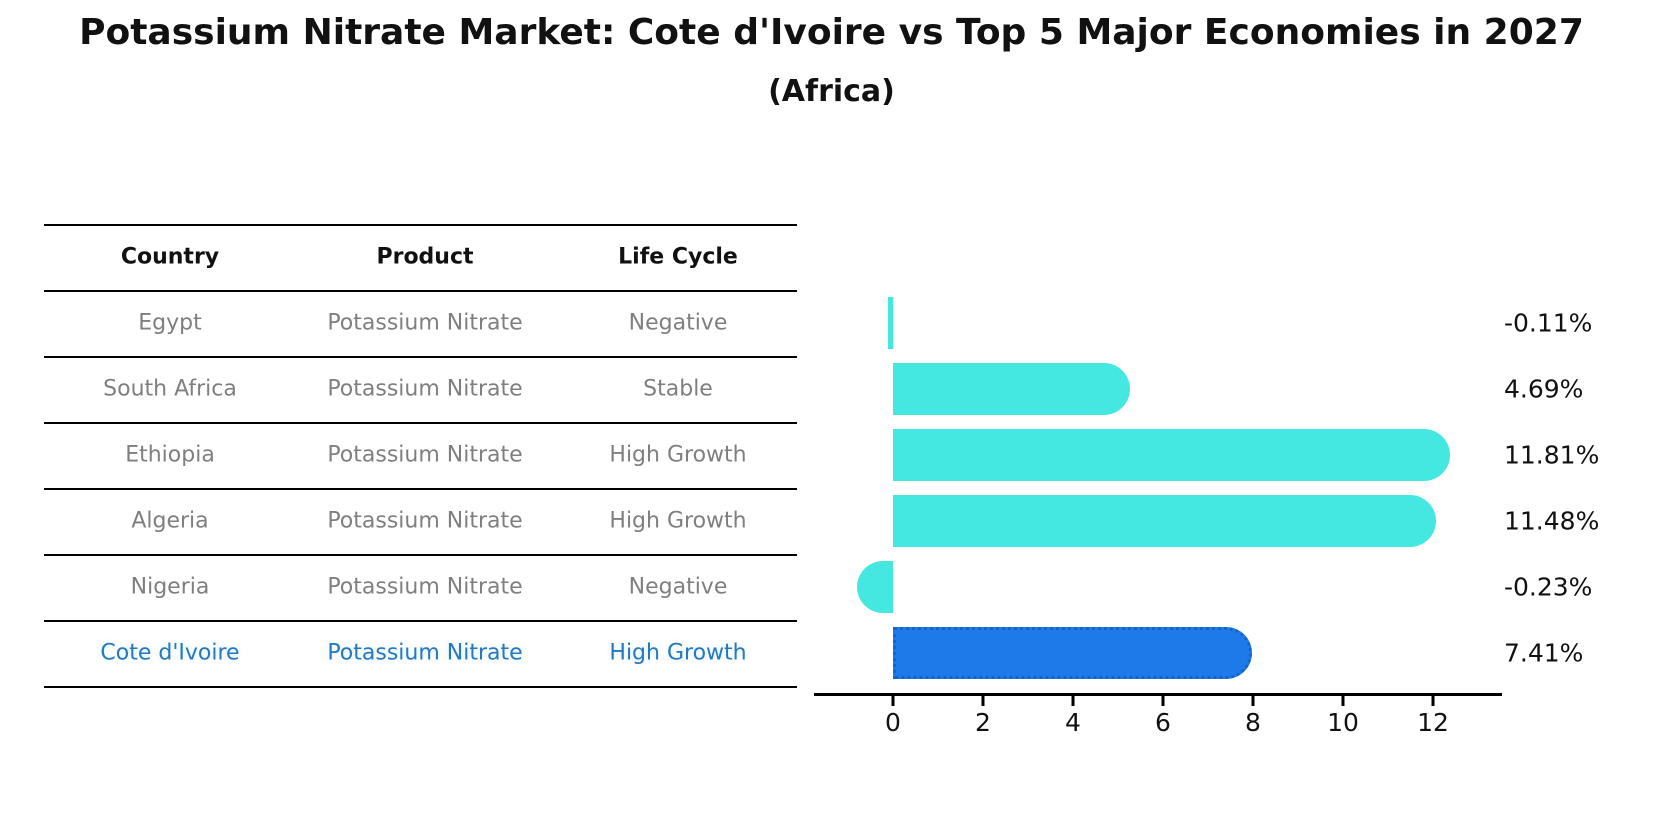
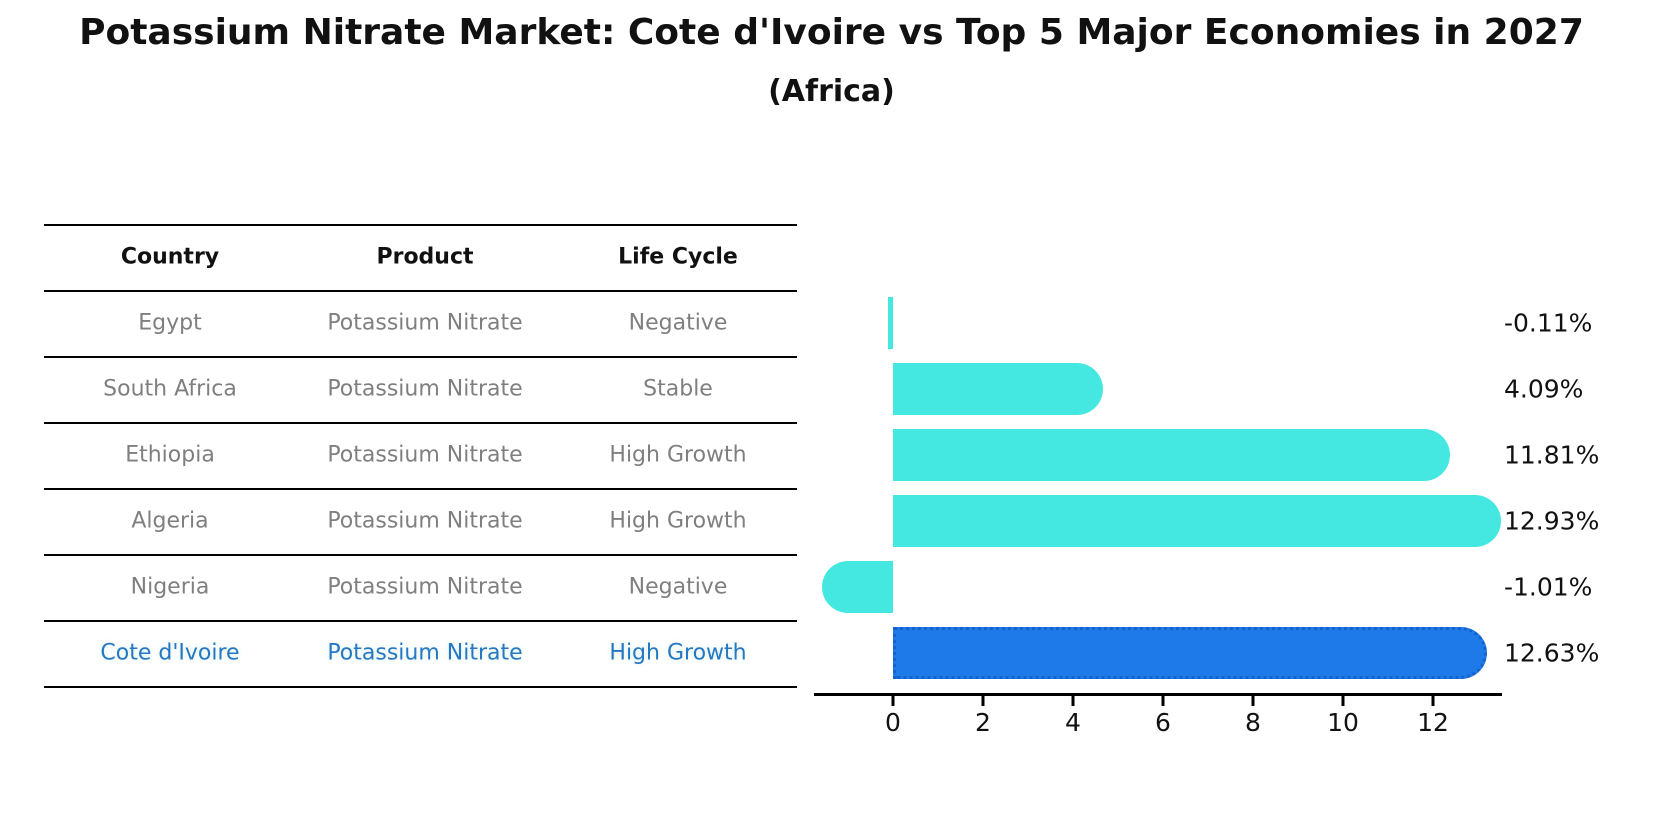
South Africa: 4.69% -> 4.09%
Algeria: 11.48% -> 12.93%
Nigeria: -0.23% -> -1.01%
Cote d'Ivoire: 7.41% -> 12.63%
